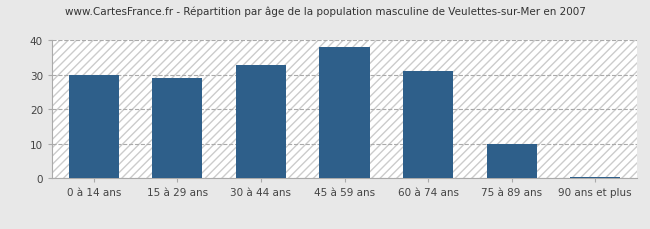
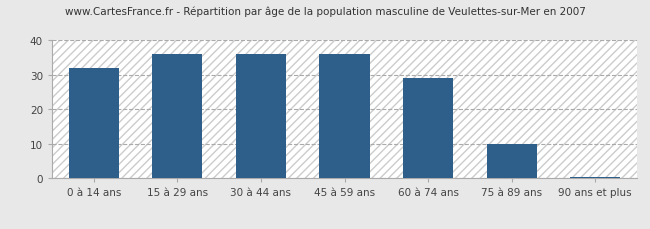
0 à 14 ans: 30.0 -> 32.0
15 à 29 ans: 29.0 -> 36.0
30 à 44 ans: 33.0 -> 36.0
45 à 59 ans: 38.0 -> 36.0
60 à 74 ans: 31.0 -> 29.0
